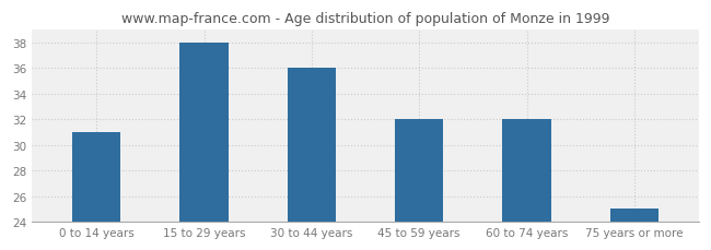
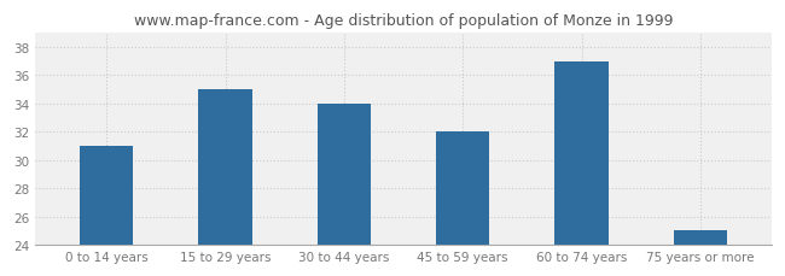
15 to 29 years: 38 -> 35
30 to 44 years: 36 -> 34
60 to 74 years: 32 -> 37
